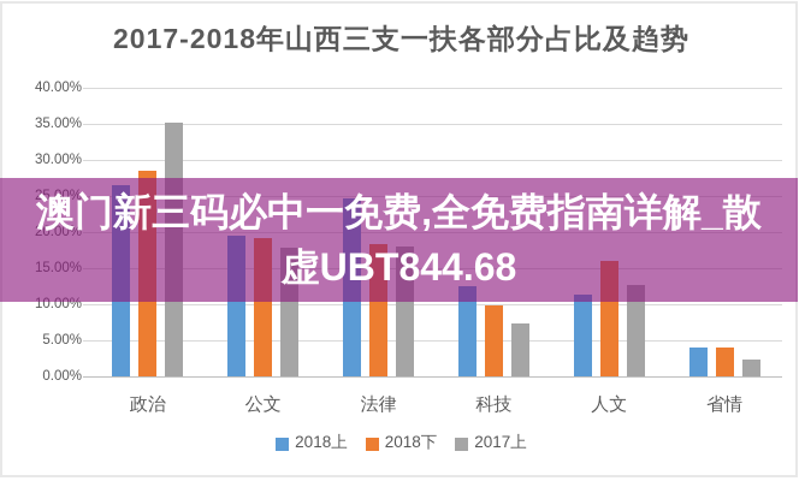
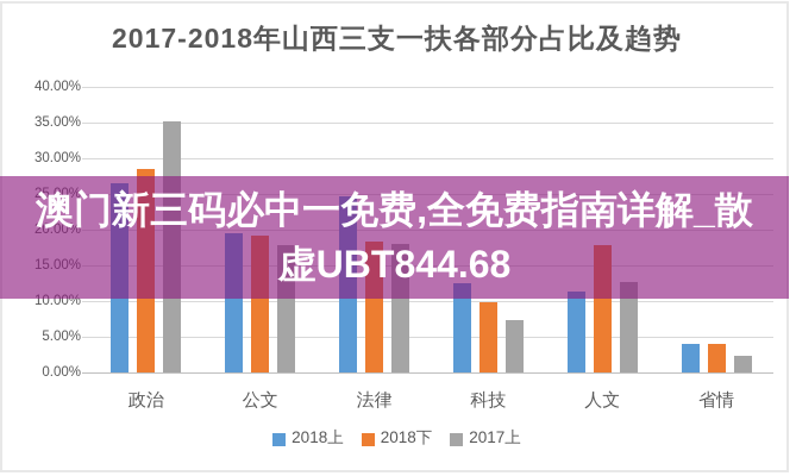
2018下/人文: 16% -> 18%
